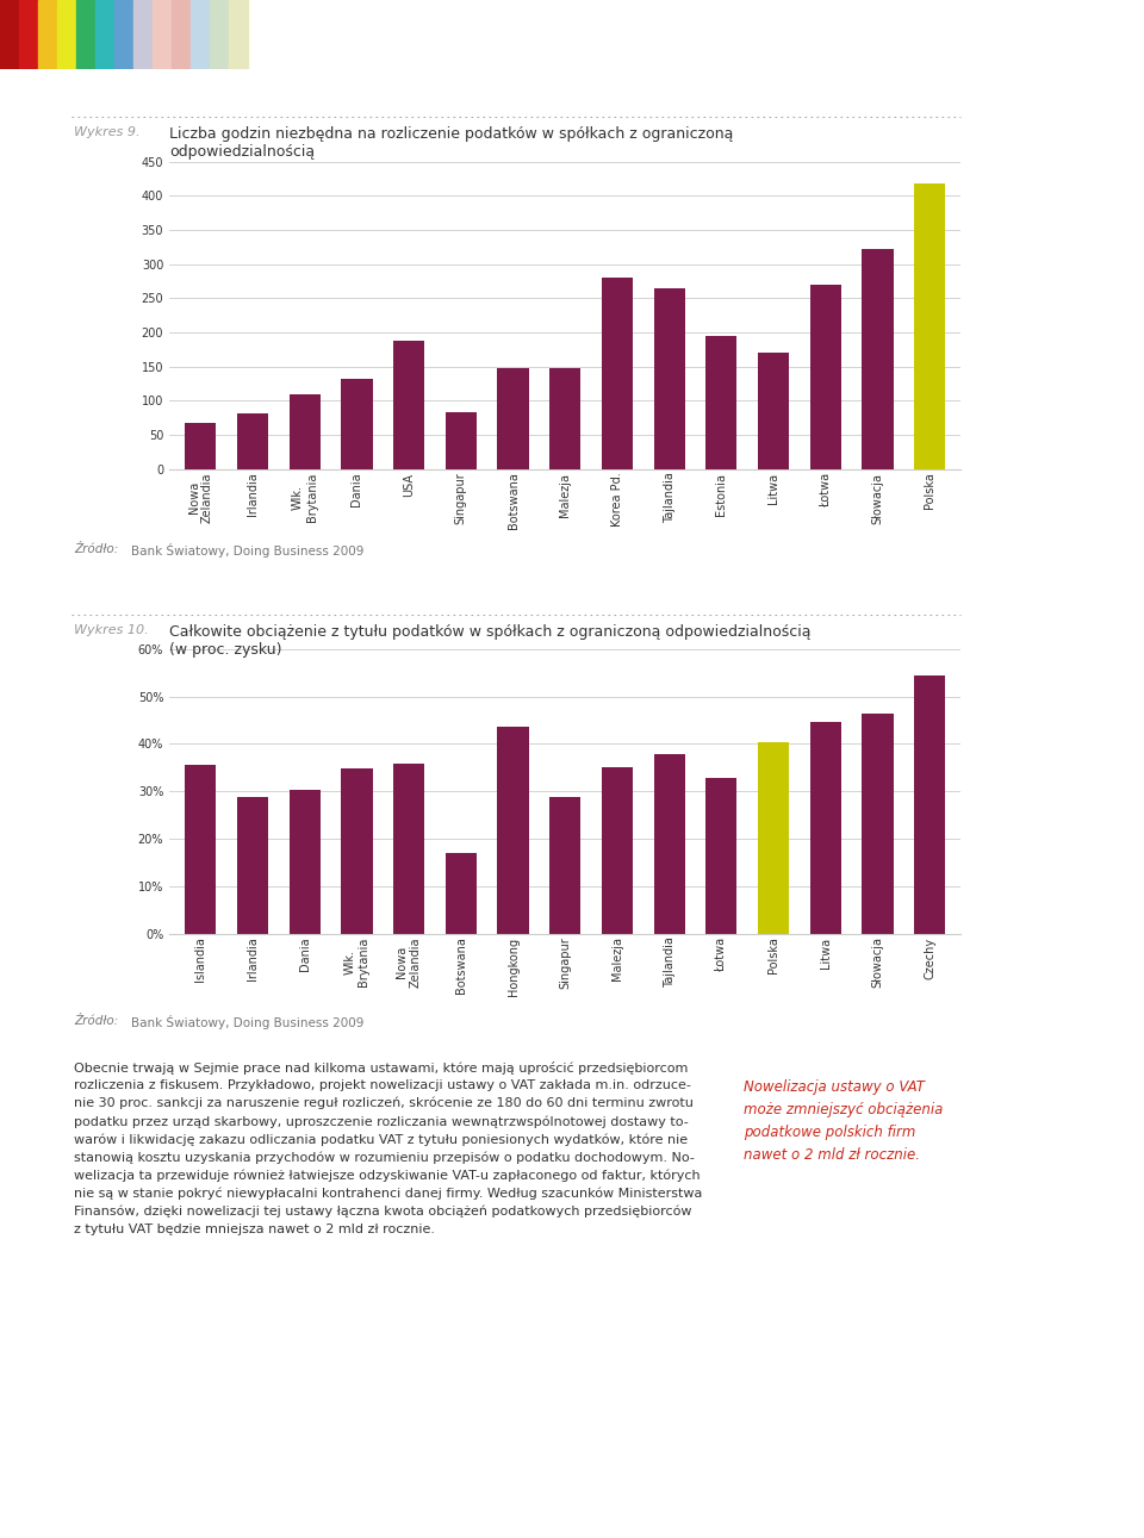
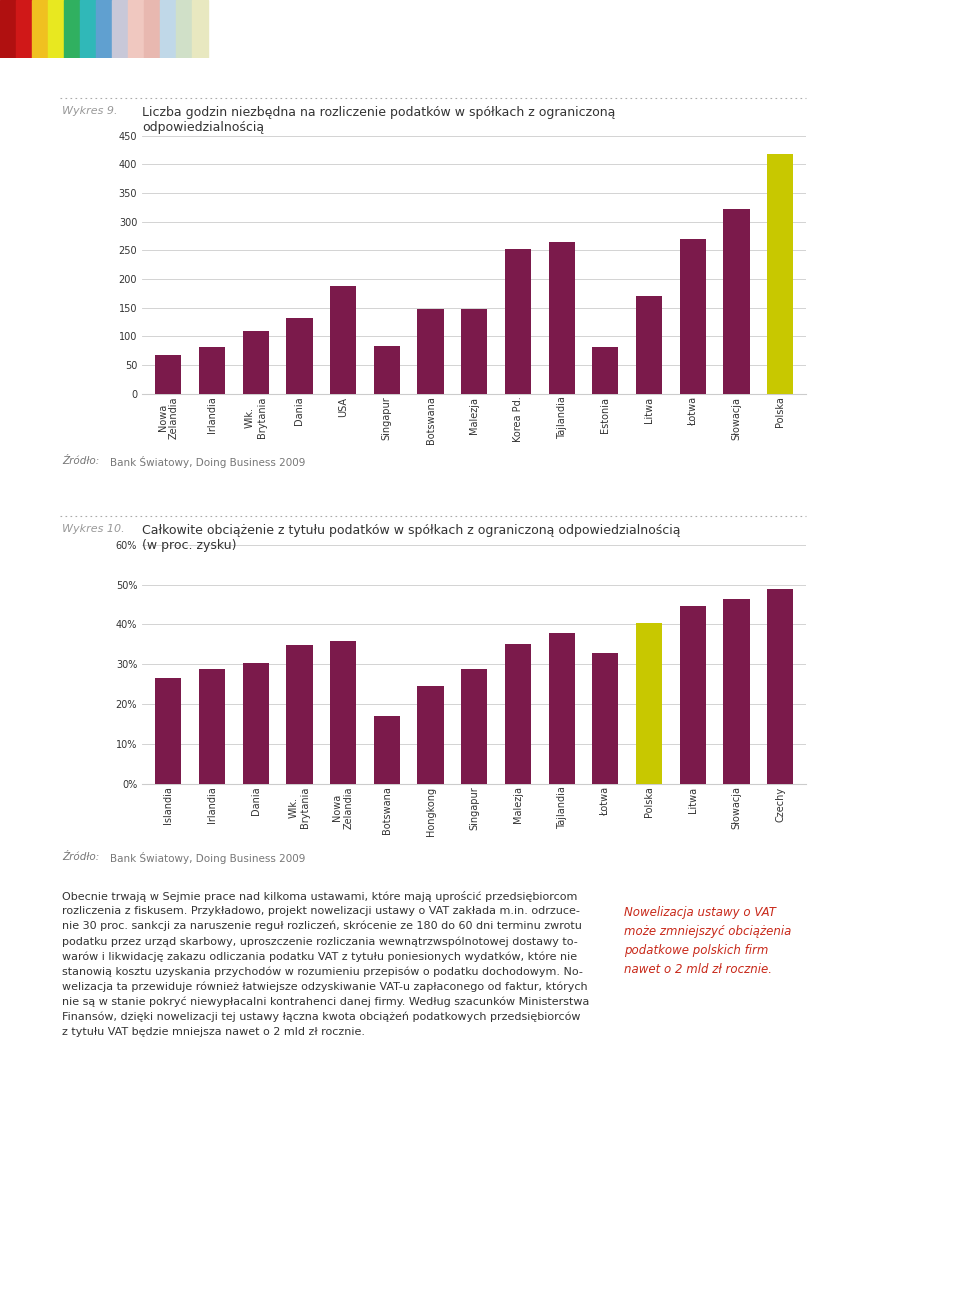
Korea Pd.: 280 -> 253
Estonia: 194 -> 81
Islandia: 35.5% -> 26.5%
Hongkong: 43.5% -> 24.5%
Czechy: 54.5% -> 48.8%
